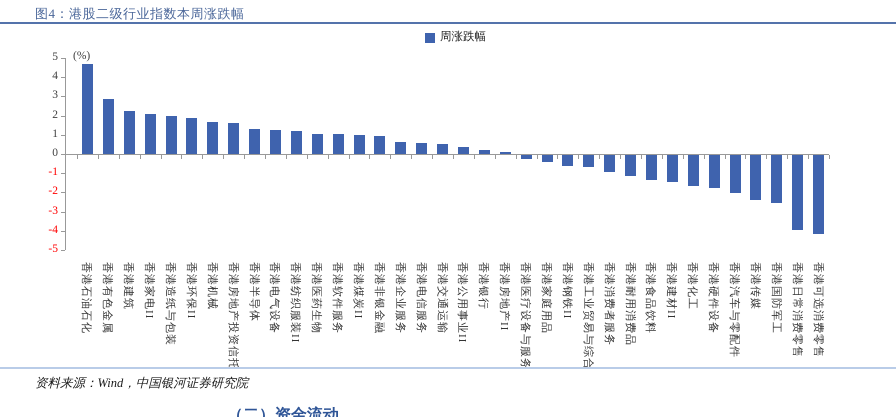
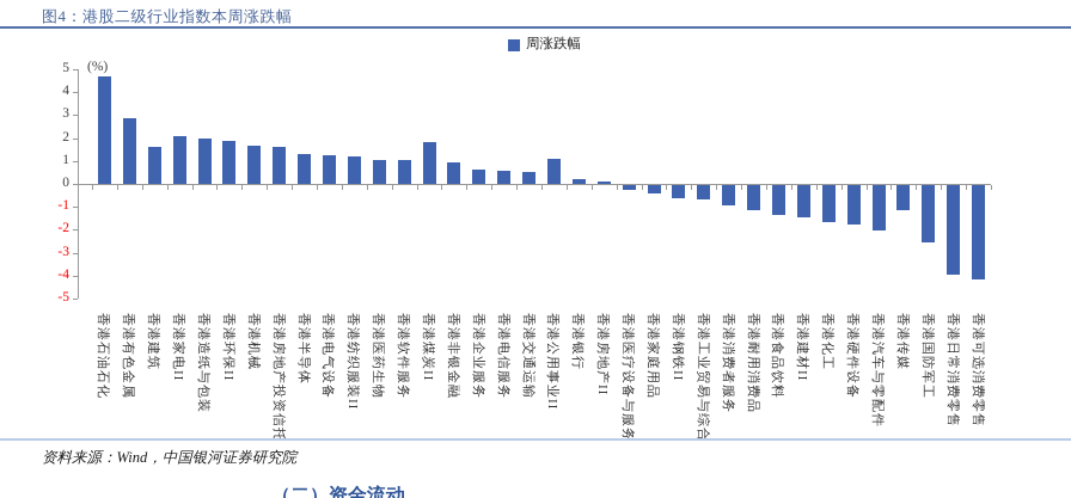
香港建筑: 2.2 -> 1.6
香港煤炭II: 1.0 -> 1.8
香港公用事业II: 0.3 -> 1.1
香港传媒: -2.4 -> -1.1
